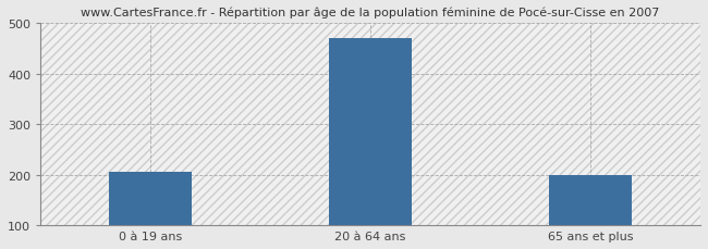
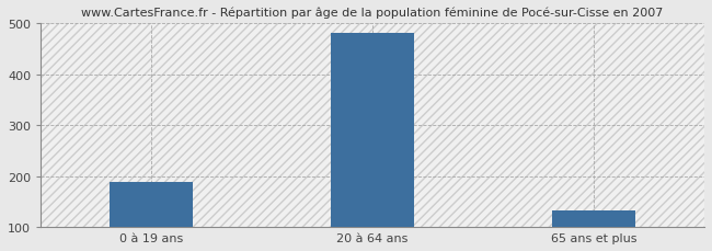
0 à 19 ans: 205 -> 188
20 à 64 ans: 470 -> 482
65 ans et plus: 200 -> 133
